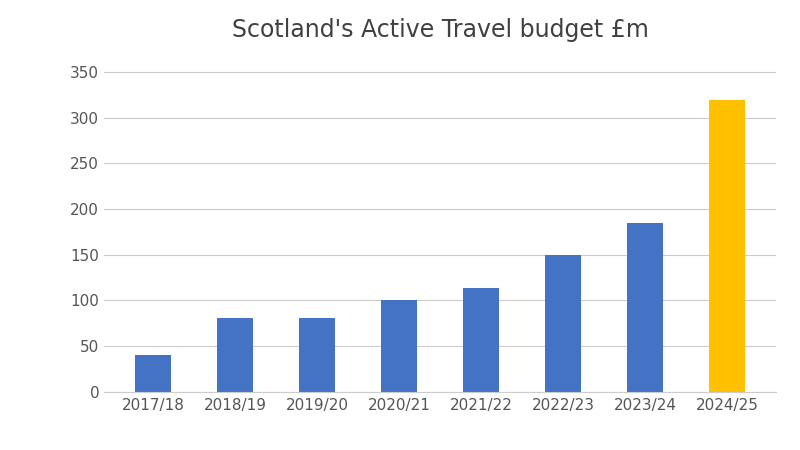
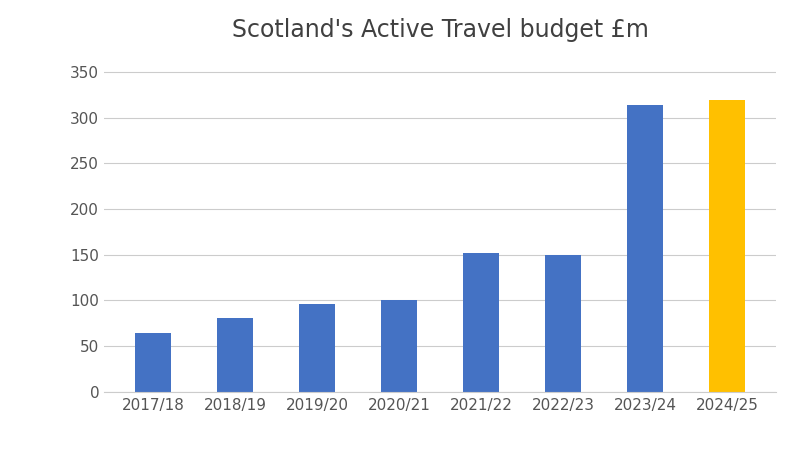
2017/18: 40 -> 64
2019/20: 81 -> 96
2021/22: 113 -> 152
2023/24: 185 -> 314
